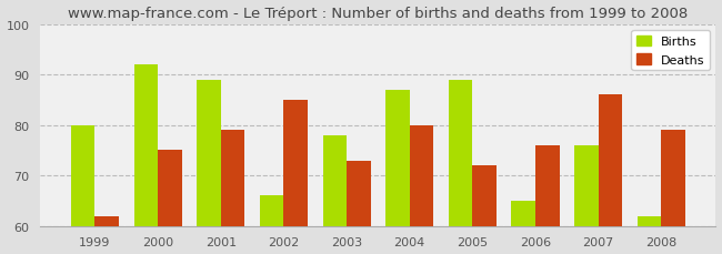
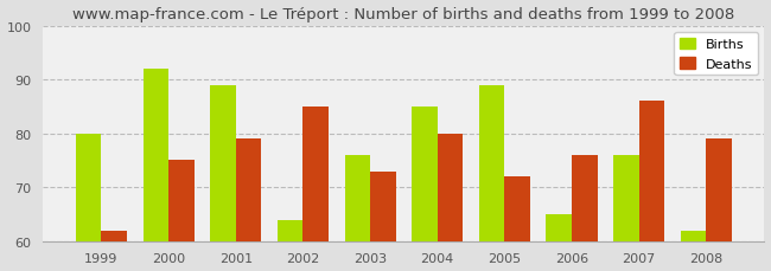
Births/2002: 66 -> 64
Births/2003: 78 -> 76
Births/2004: 87 -> 85
